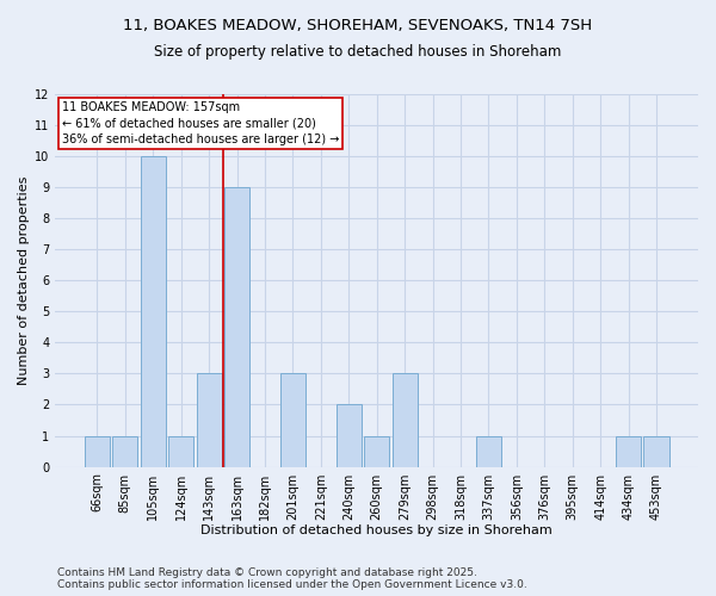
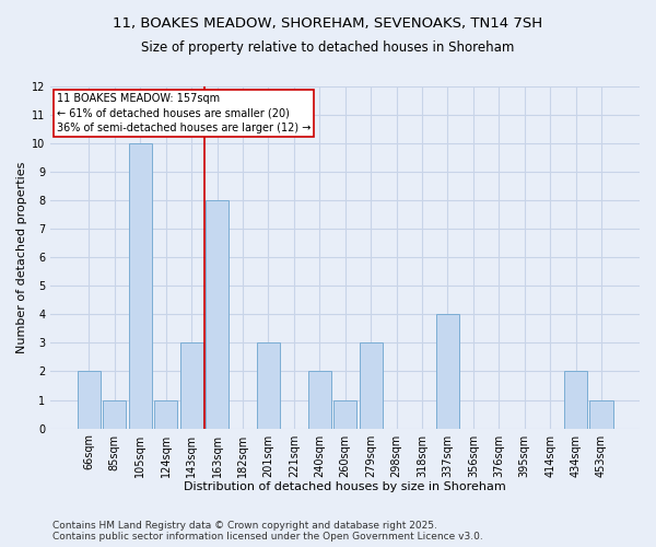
66sqm: 1 -> 2
163sqm: 9 -> 8
337sqm: 1 -> 4
434sqm: 1 -> 2
